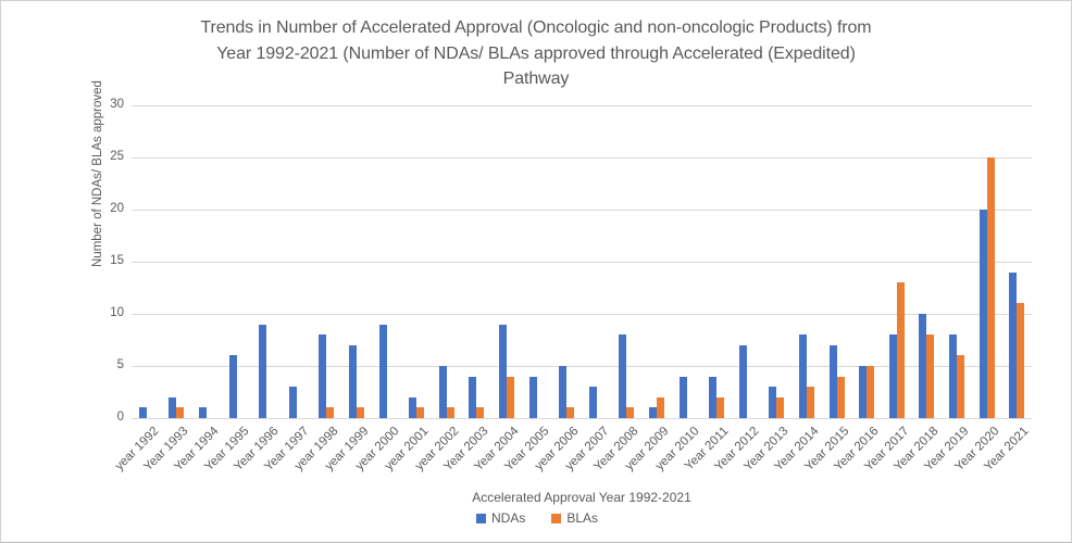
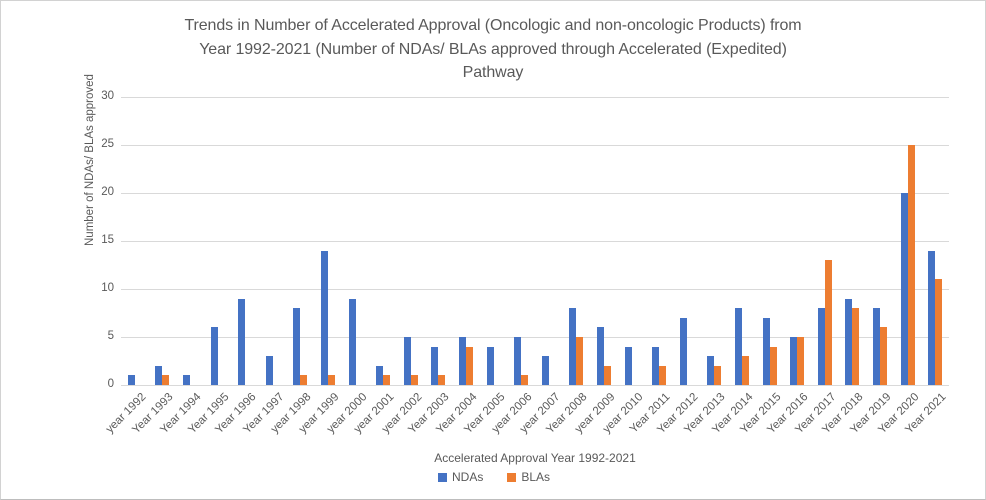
NDAs/year 1999: 7 -> 14
NDAs/Year 2004: 9 -> 5
BLAs/Year 2008: 1 -> 5
NDAs/year 2009: 1 -> 6
NDAs/Year 2018: 10 -> 9
